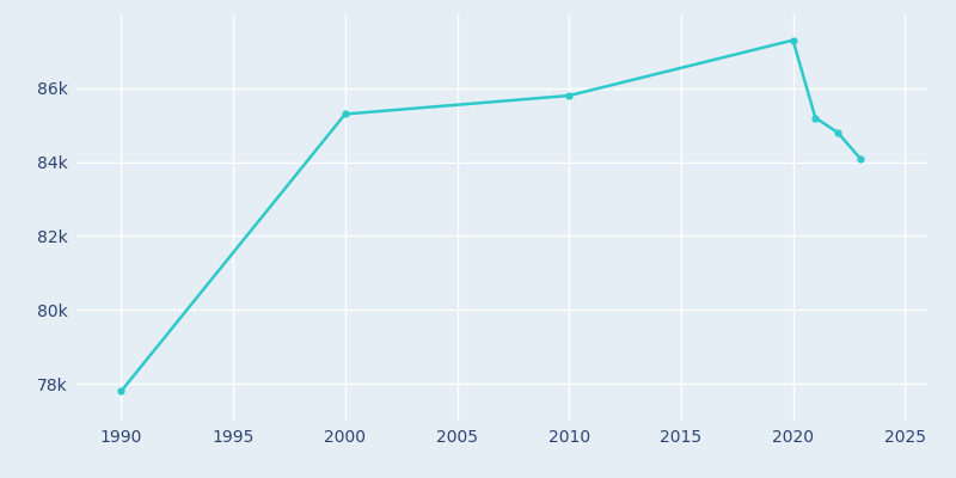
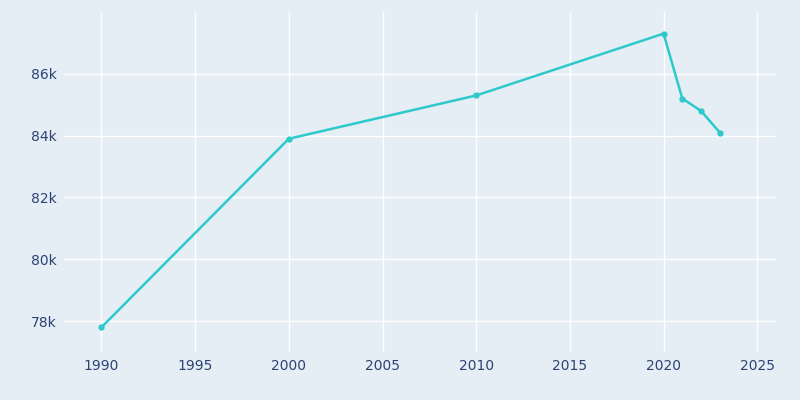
2000: 85.3k -> 83.9k
2010: 85.8k -> 85.3k
